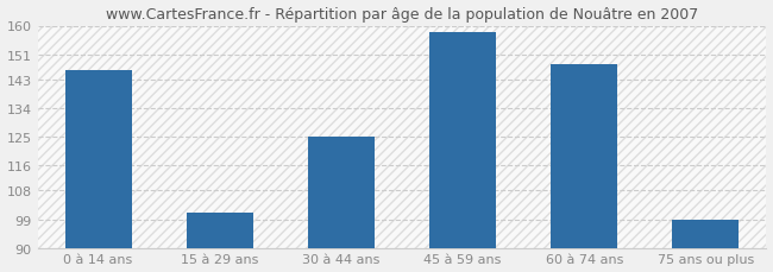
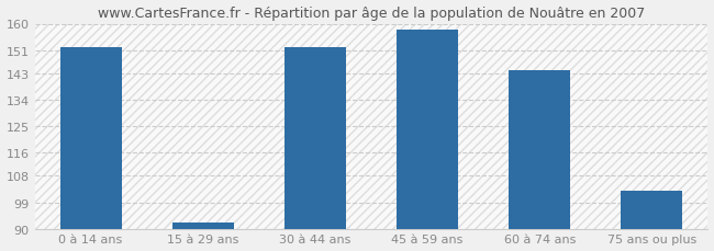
0 à 14 ans: 146 -> 152
15 à 29 ans: 101 -> 92
30 à 44 ans: 125 -> 152
60 à 74 ans: 148 -> 144
75 ans ou plus: 99 -> 103
